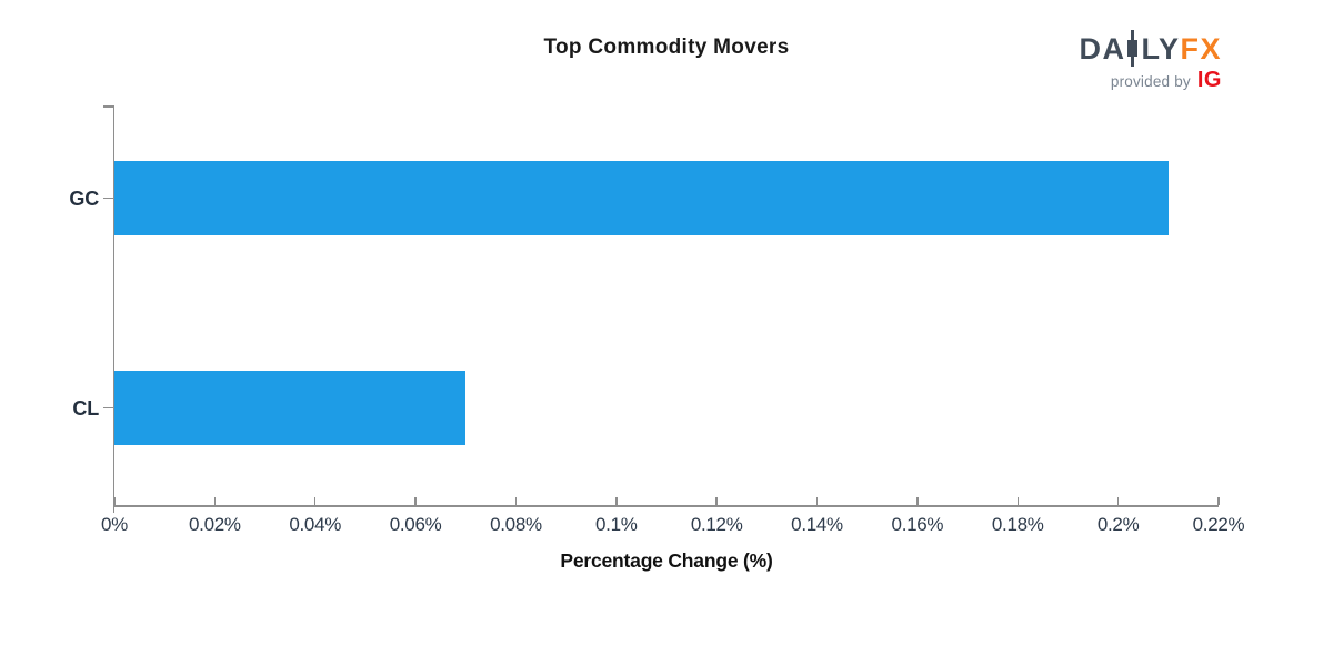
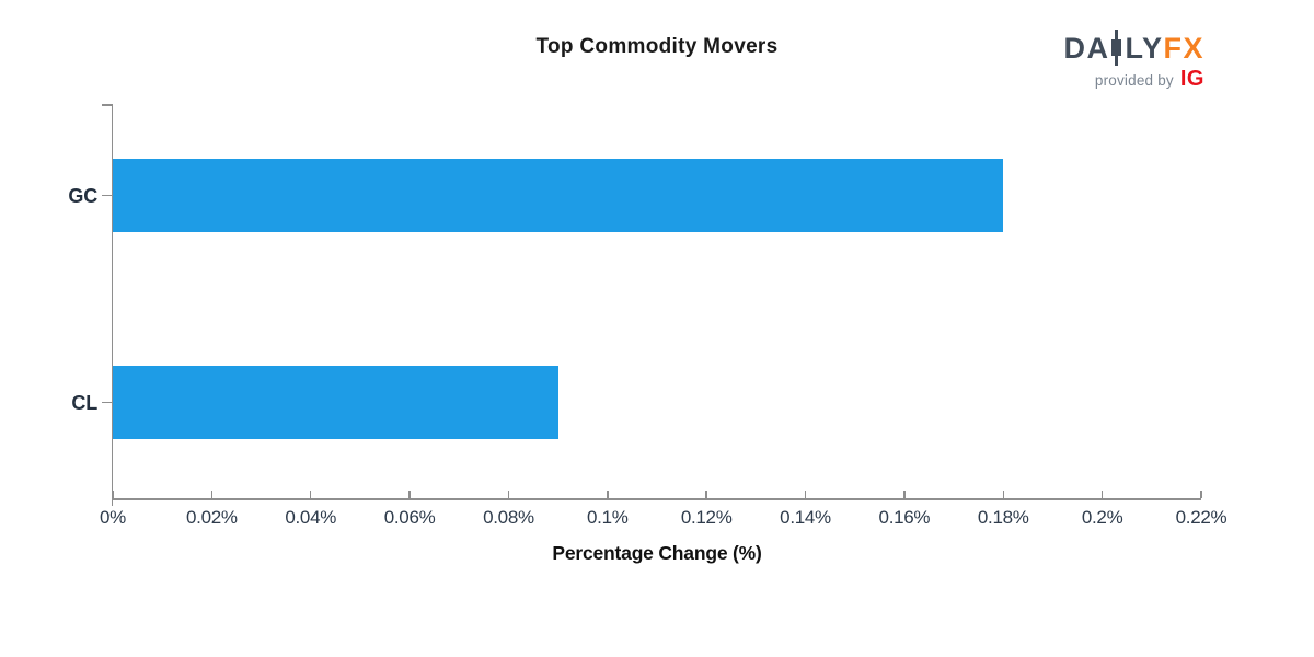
GC: 0.21% -> 0.18%
CL: 0.07% -> 0.09%
